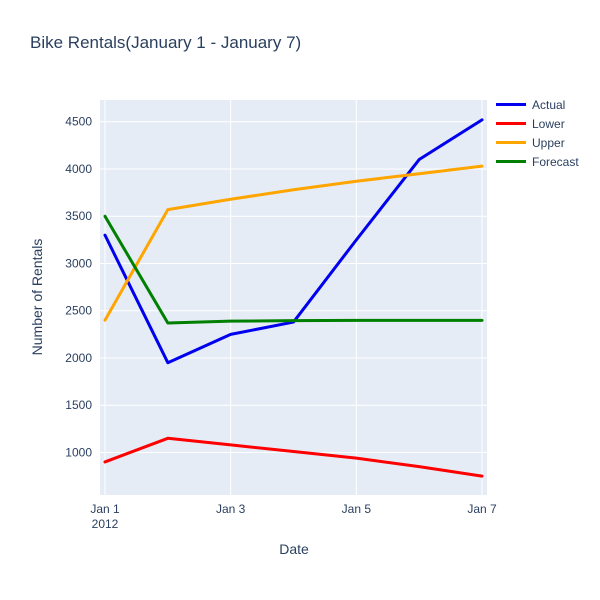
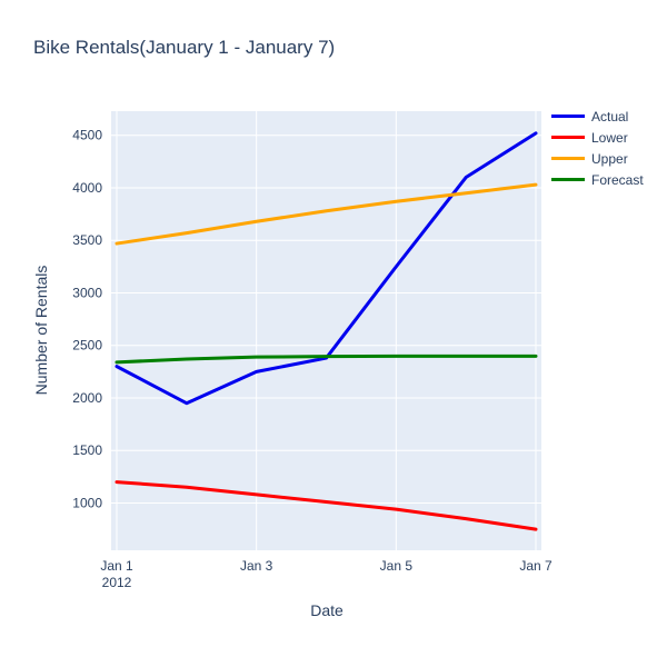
Actual/Jan 1 2012: 3300 -> 2300
Lower/Jan 1 2012: 900 -> 1200
Upper/Jan 1 2012: 2400 -> 3500
Forecast/Jan 1 2012: 3500 -> 2300
